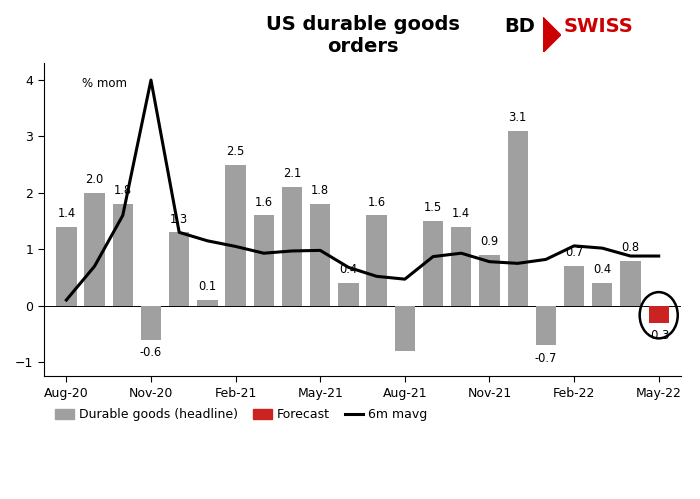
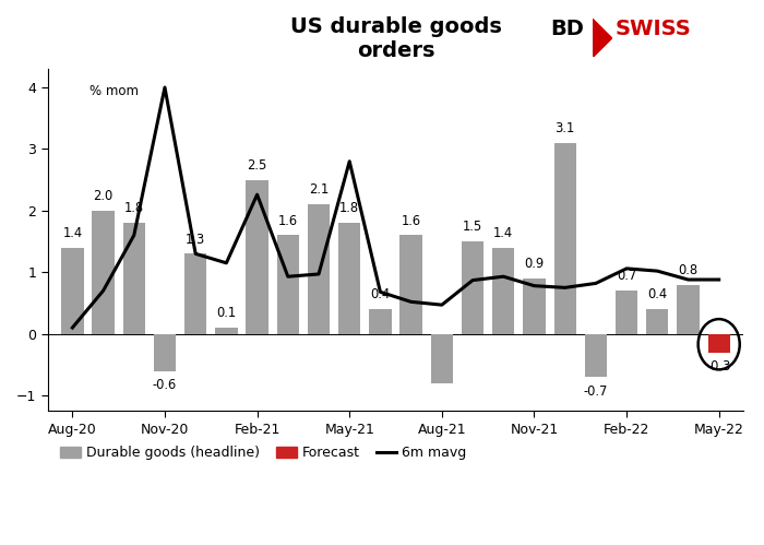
6m mavg/Feb-21: 1.05 -> 2.26
6m mavg/May-21: 0.98 -> 2.80
